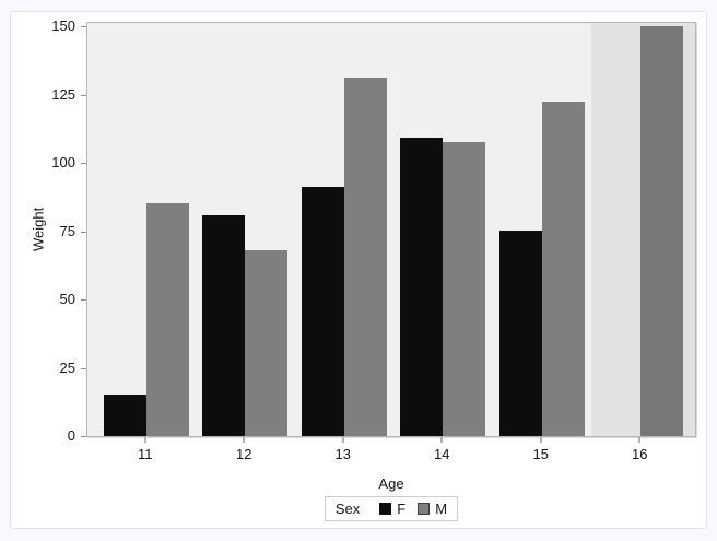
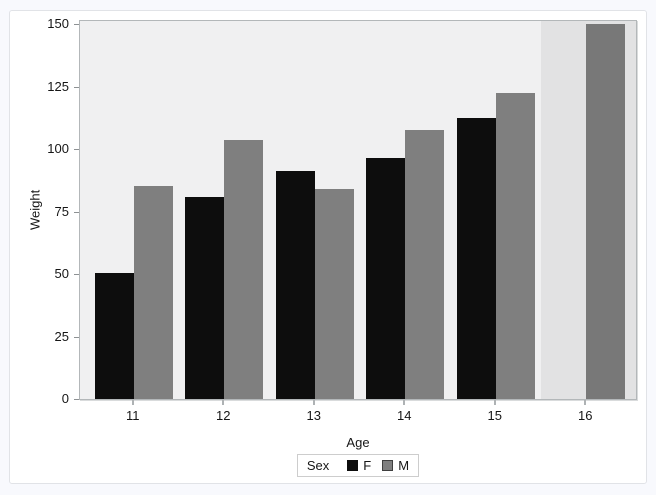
F/11: 15 -> 50
M/12: 68 -> 104
M/13: 131 -> 84
F/14: 109 -> 96
F/15: 75 -> 112
